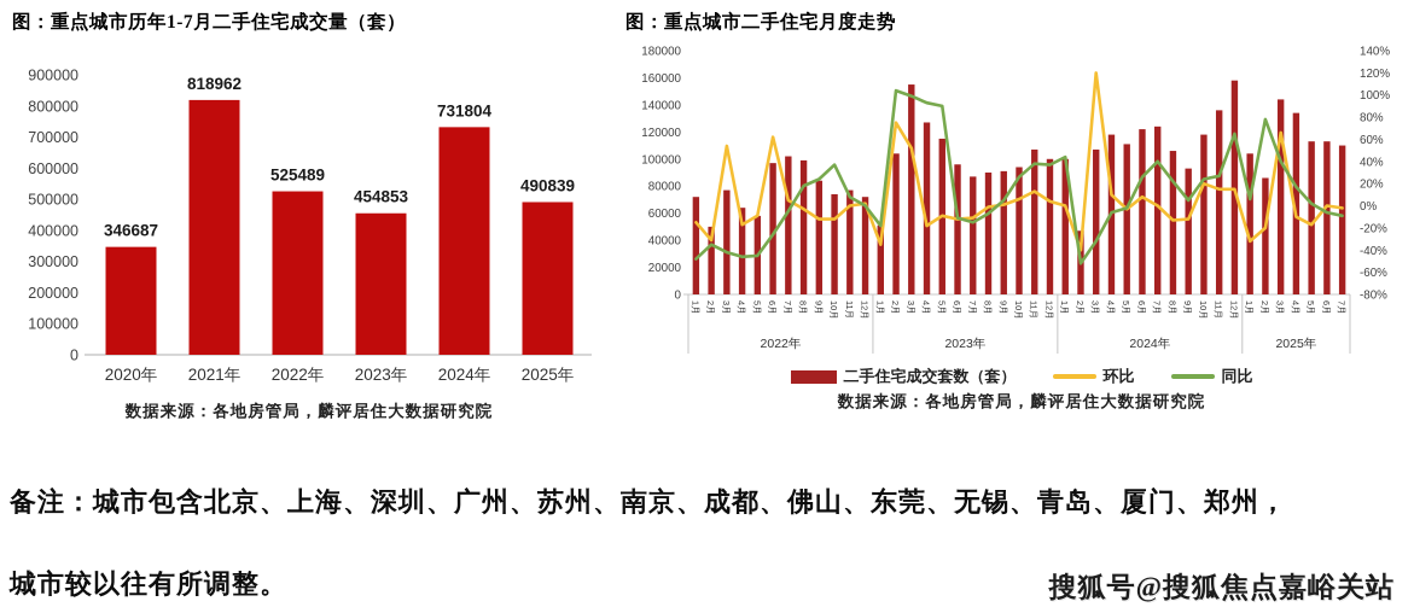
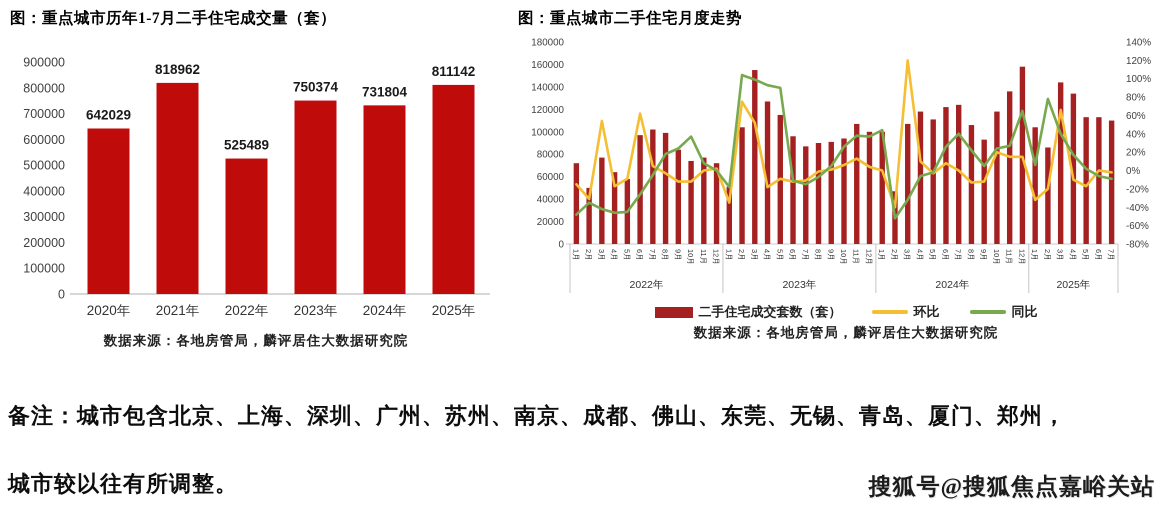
图：重点城市历年1-7月二手住宅成交量（套）/2020年: 346687 -> 642029
图：重点城市历年1-7月二手住宅成交量（套）/2023年: 454853 -> 750374
图：重点城市历年1-7月二手住宅成交量（套）/2025年: 490839 -> 811142
